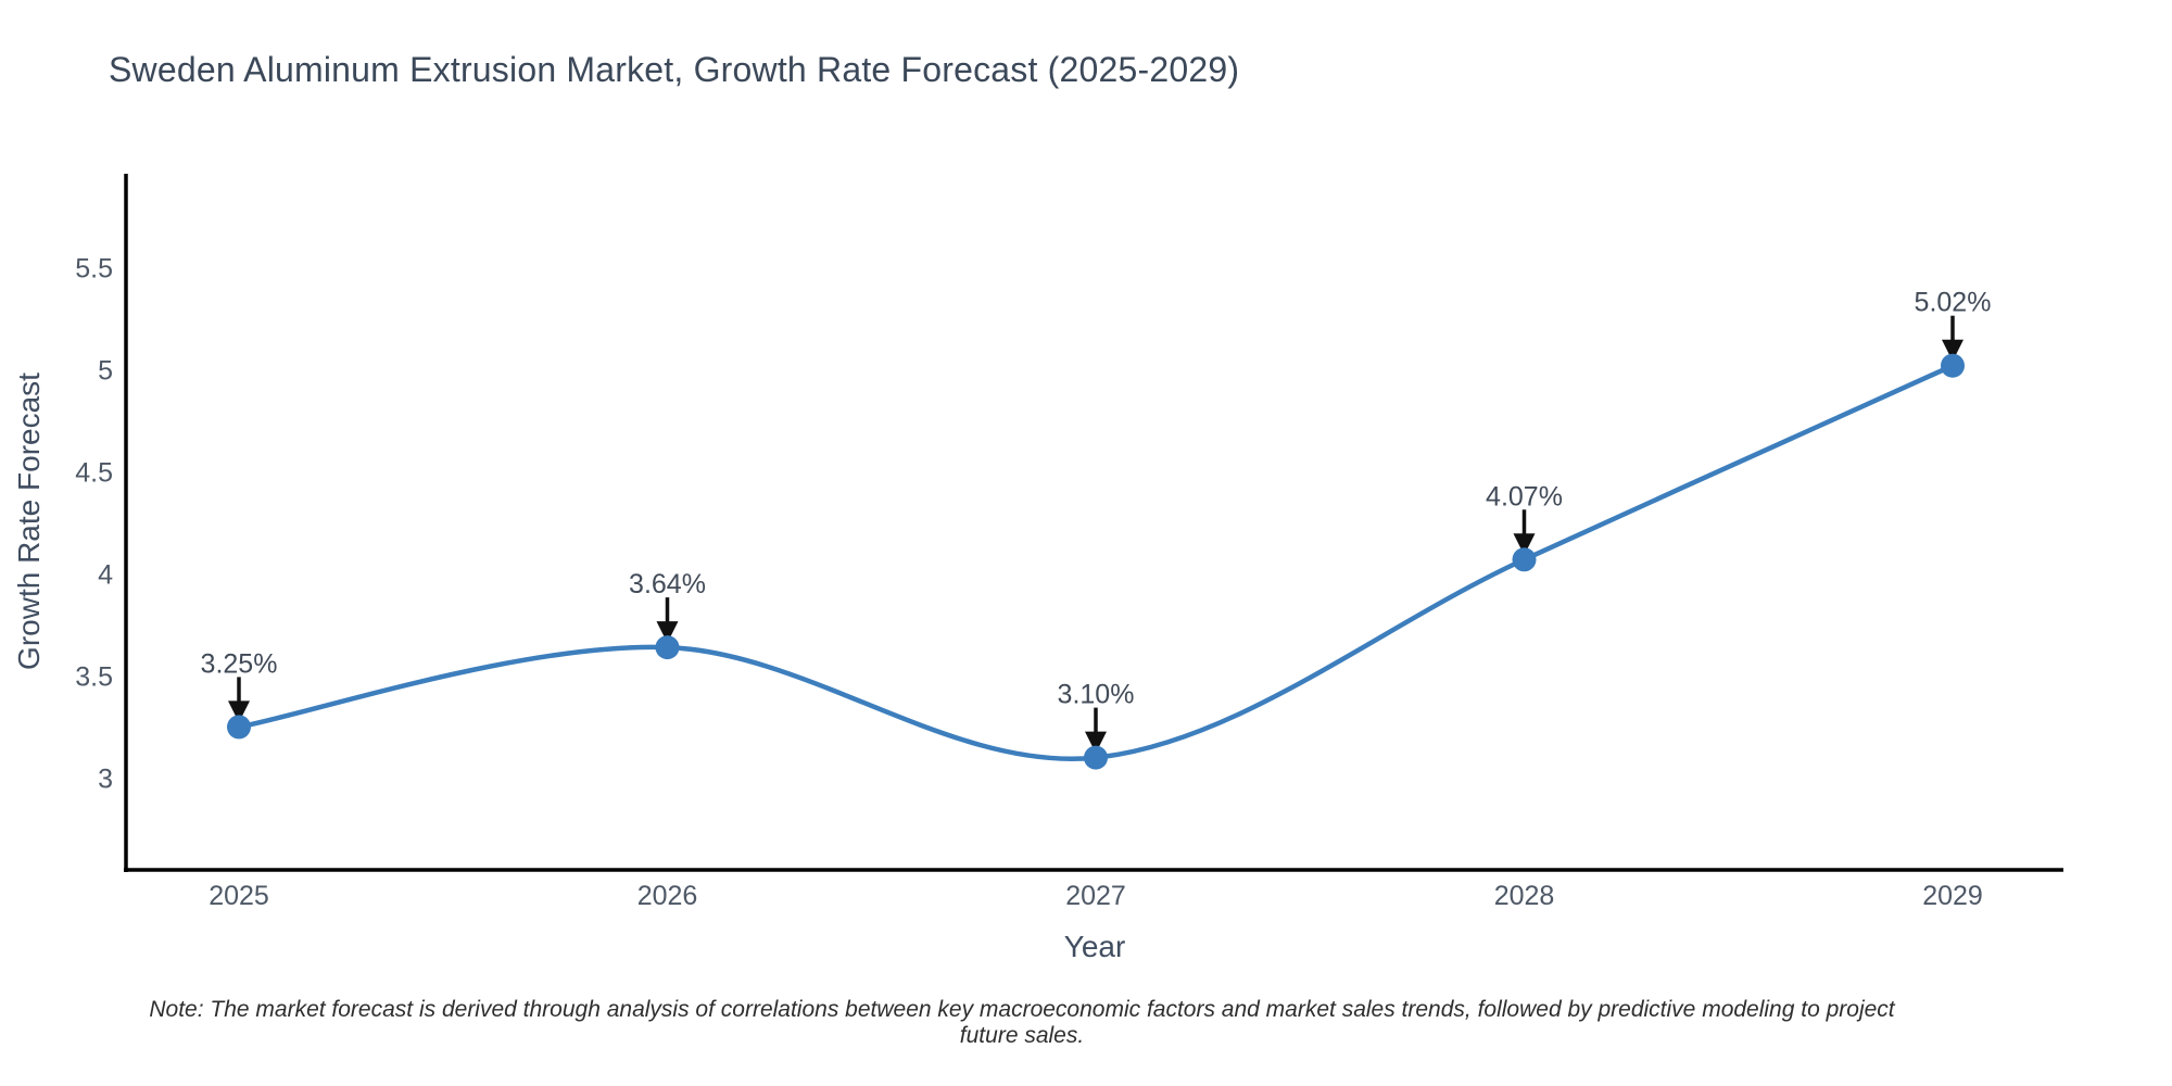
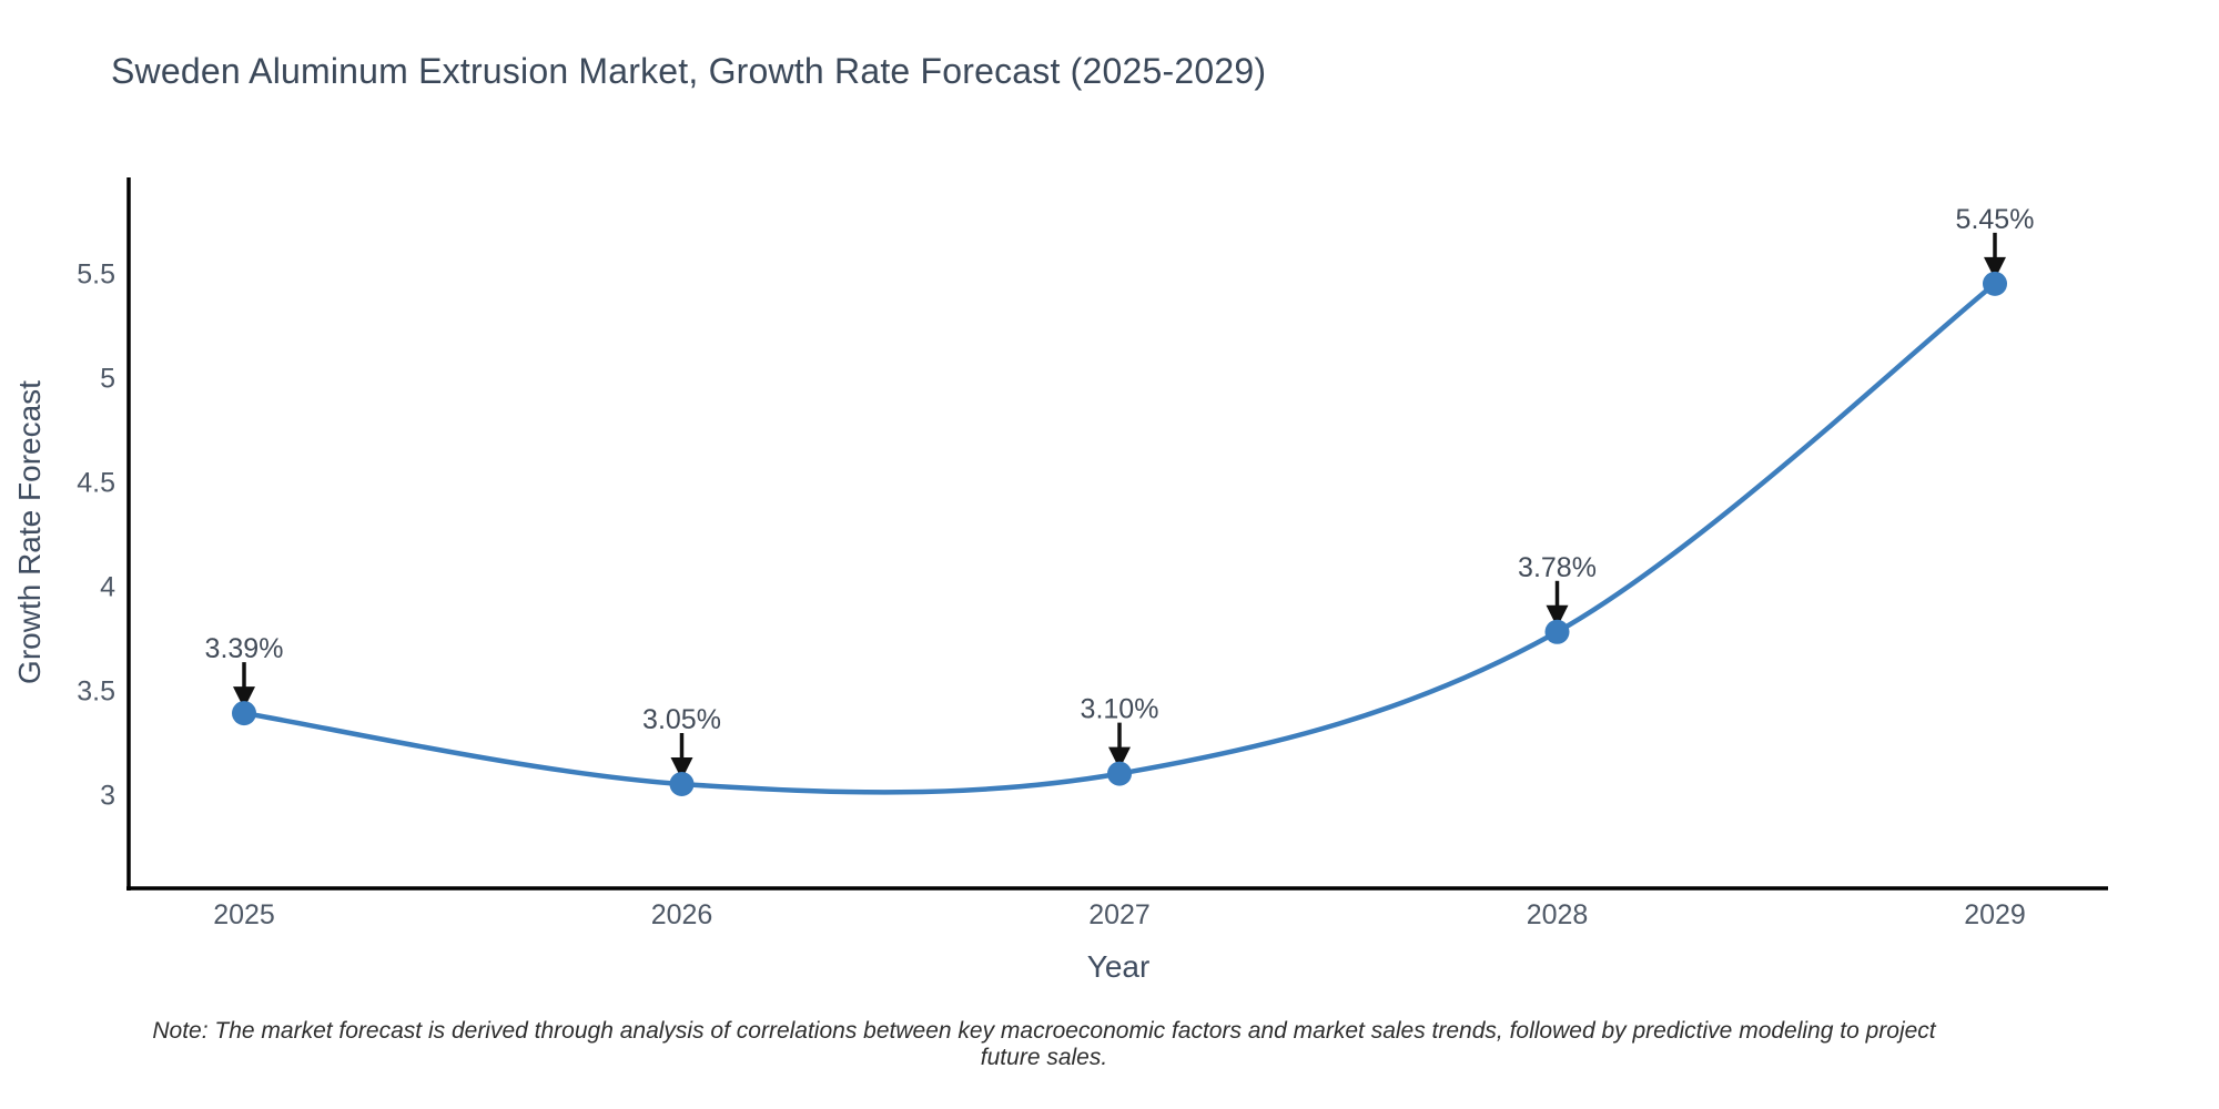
2025: 3.25% -> 3.39%
2026: 3.64% -> 3.05%
2028: 4.07% -> 3.78%
2029: 5.02% -> 5.45%
